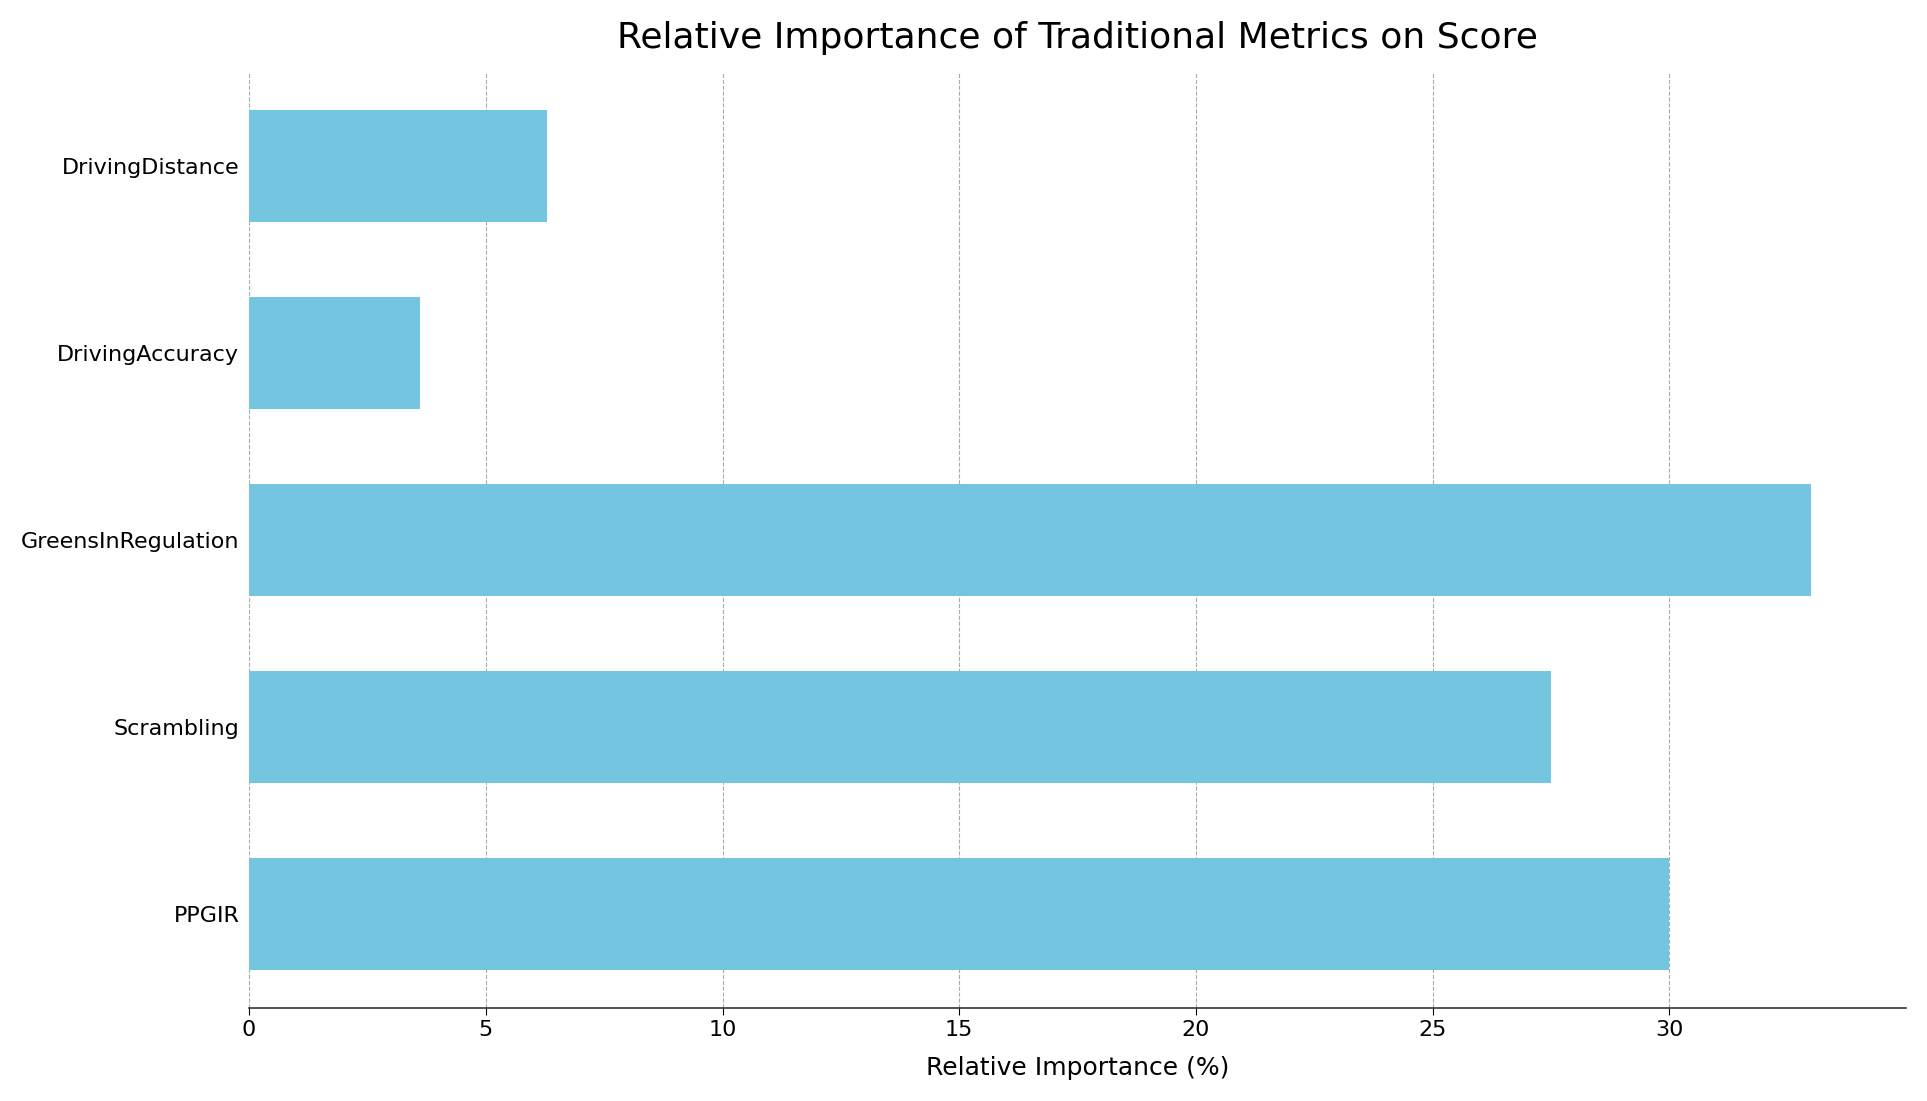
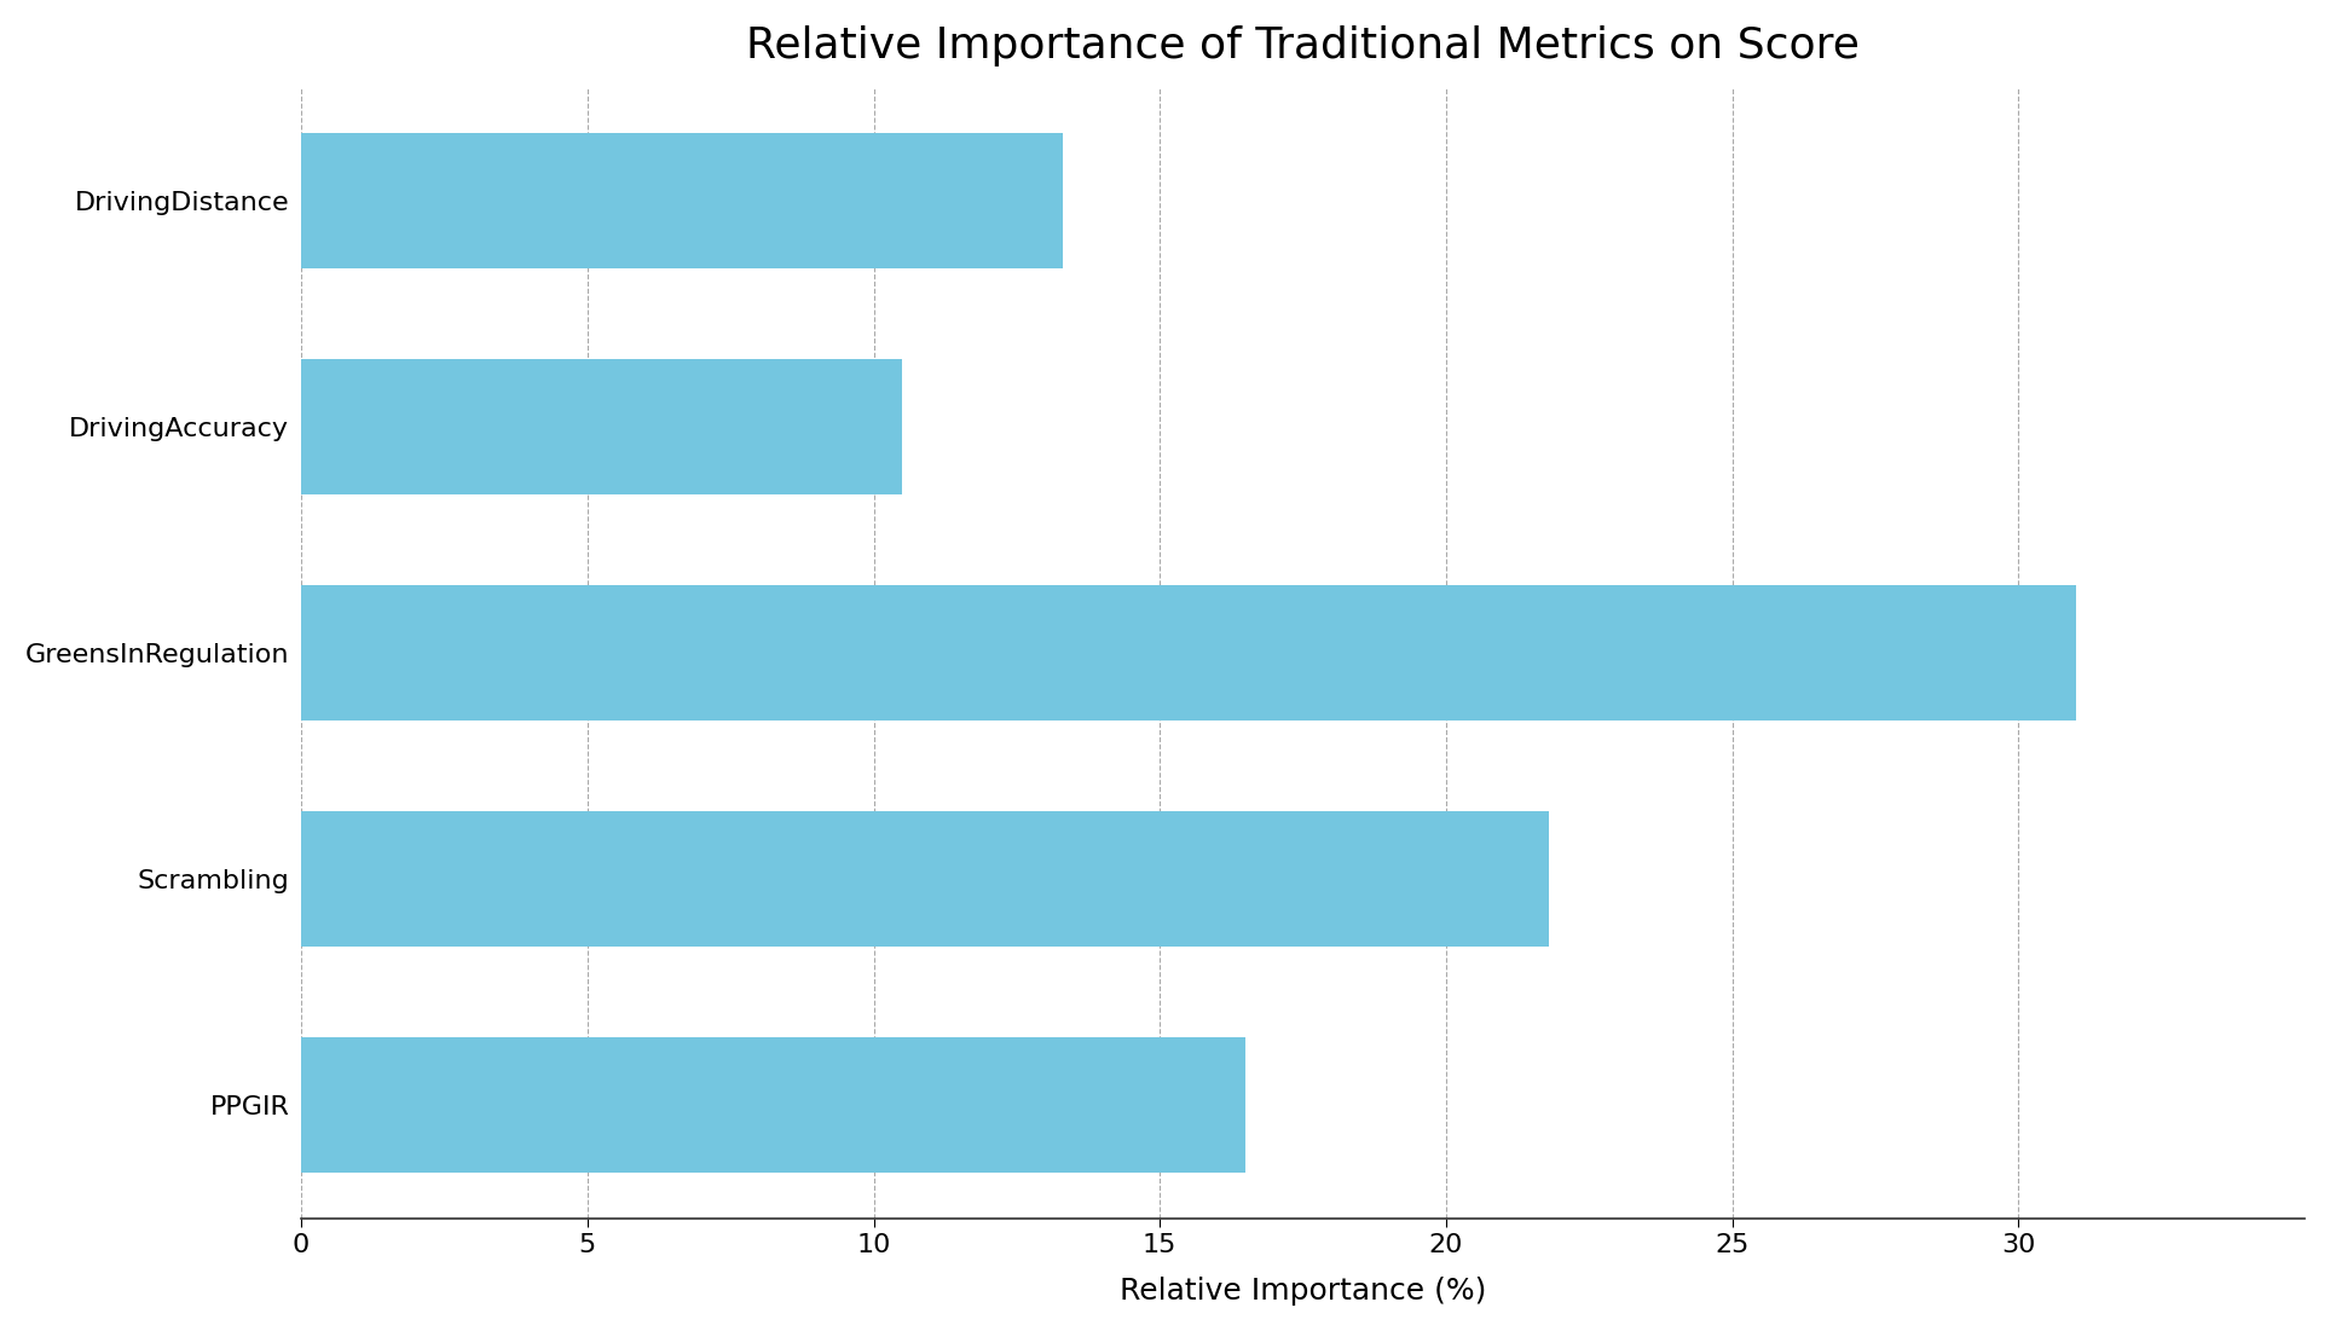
DrivingDistance: 6.3 -> 13.3
DrivingAccuracy: 3.6 -> 10.5
GreensInRegulation: 33.0 -> 31.0
Scrambling: 27.5 -> 21.8
PPGIR: 30.0 -> 16.5
